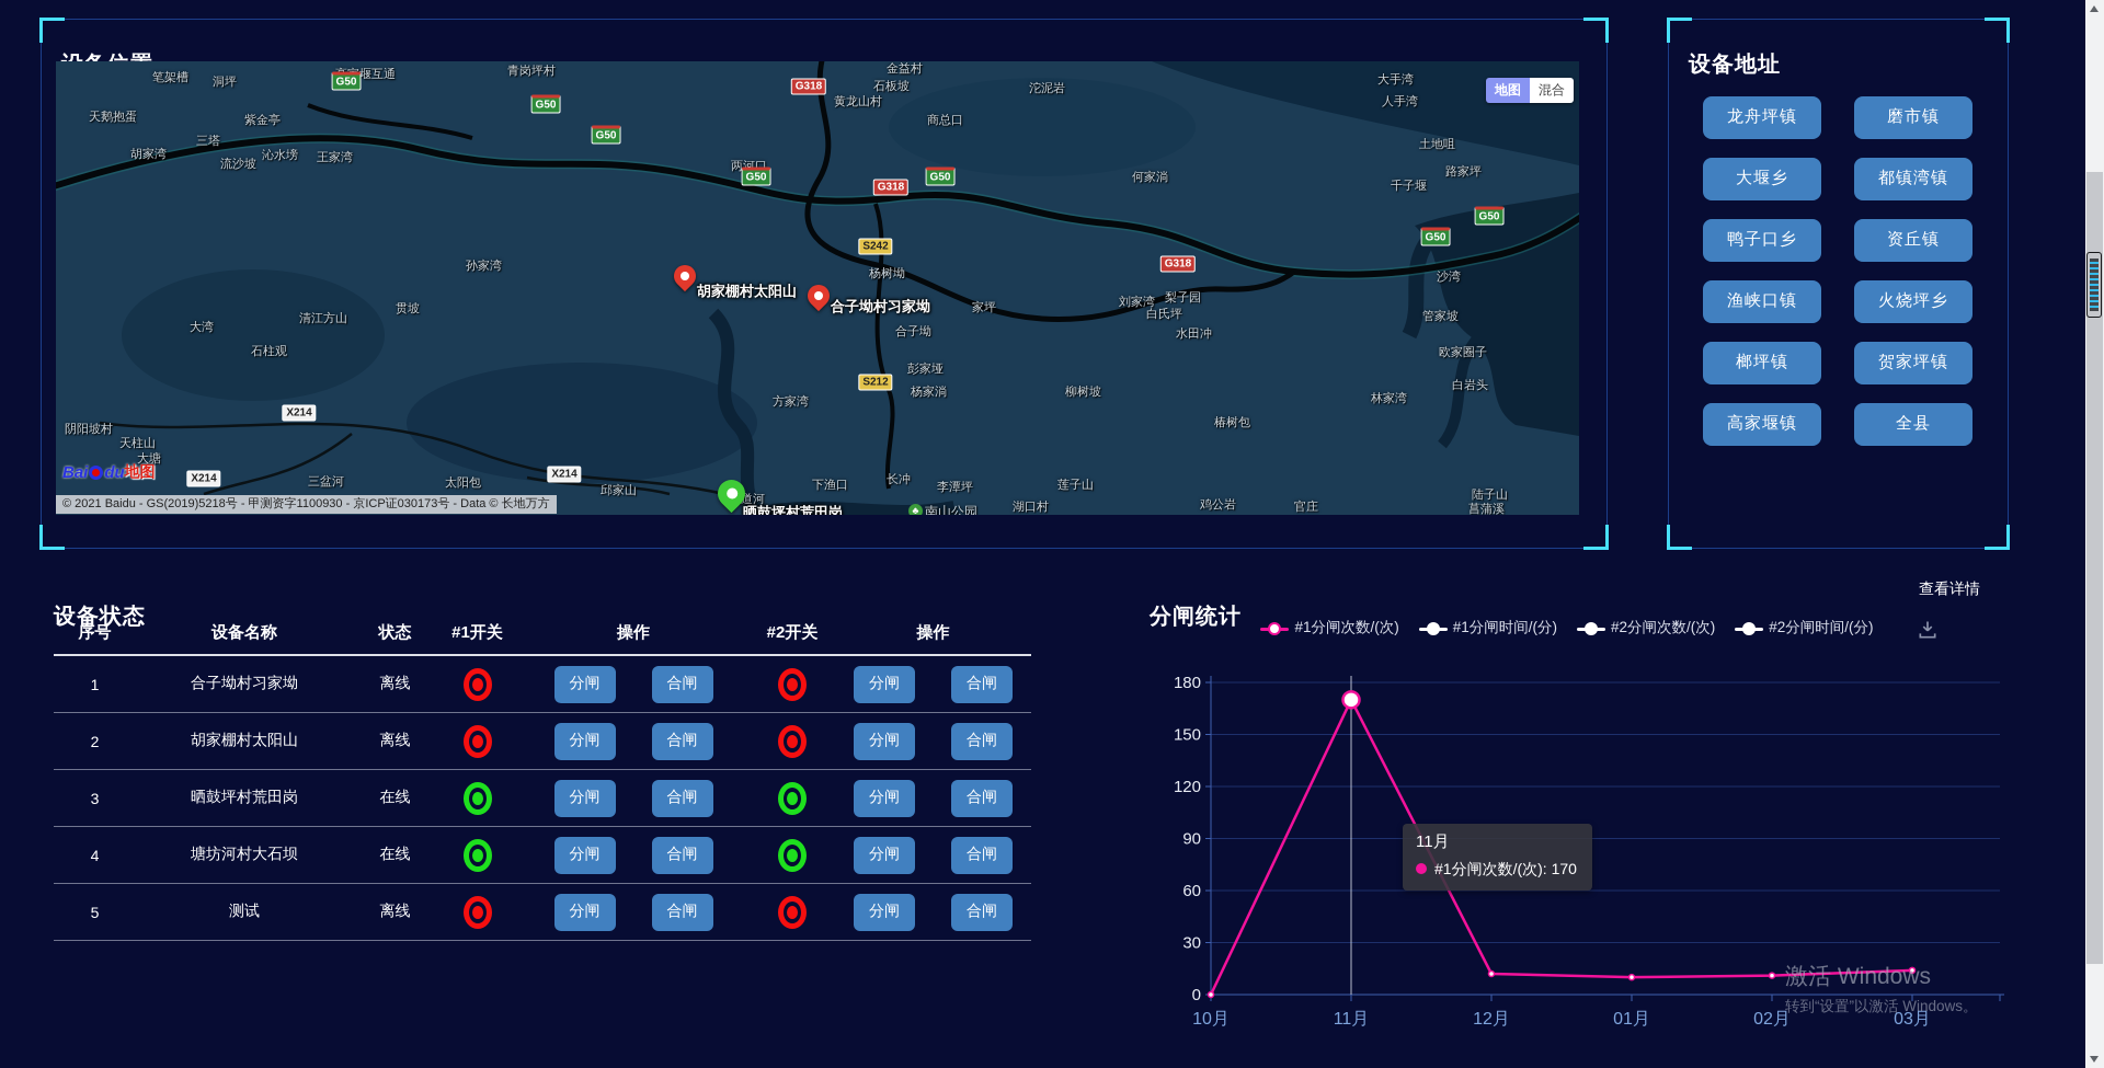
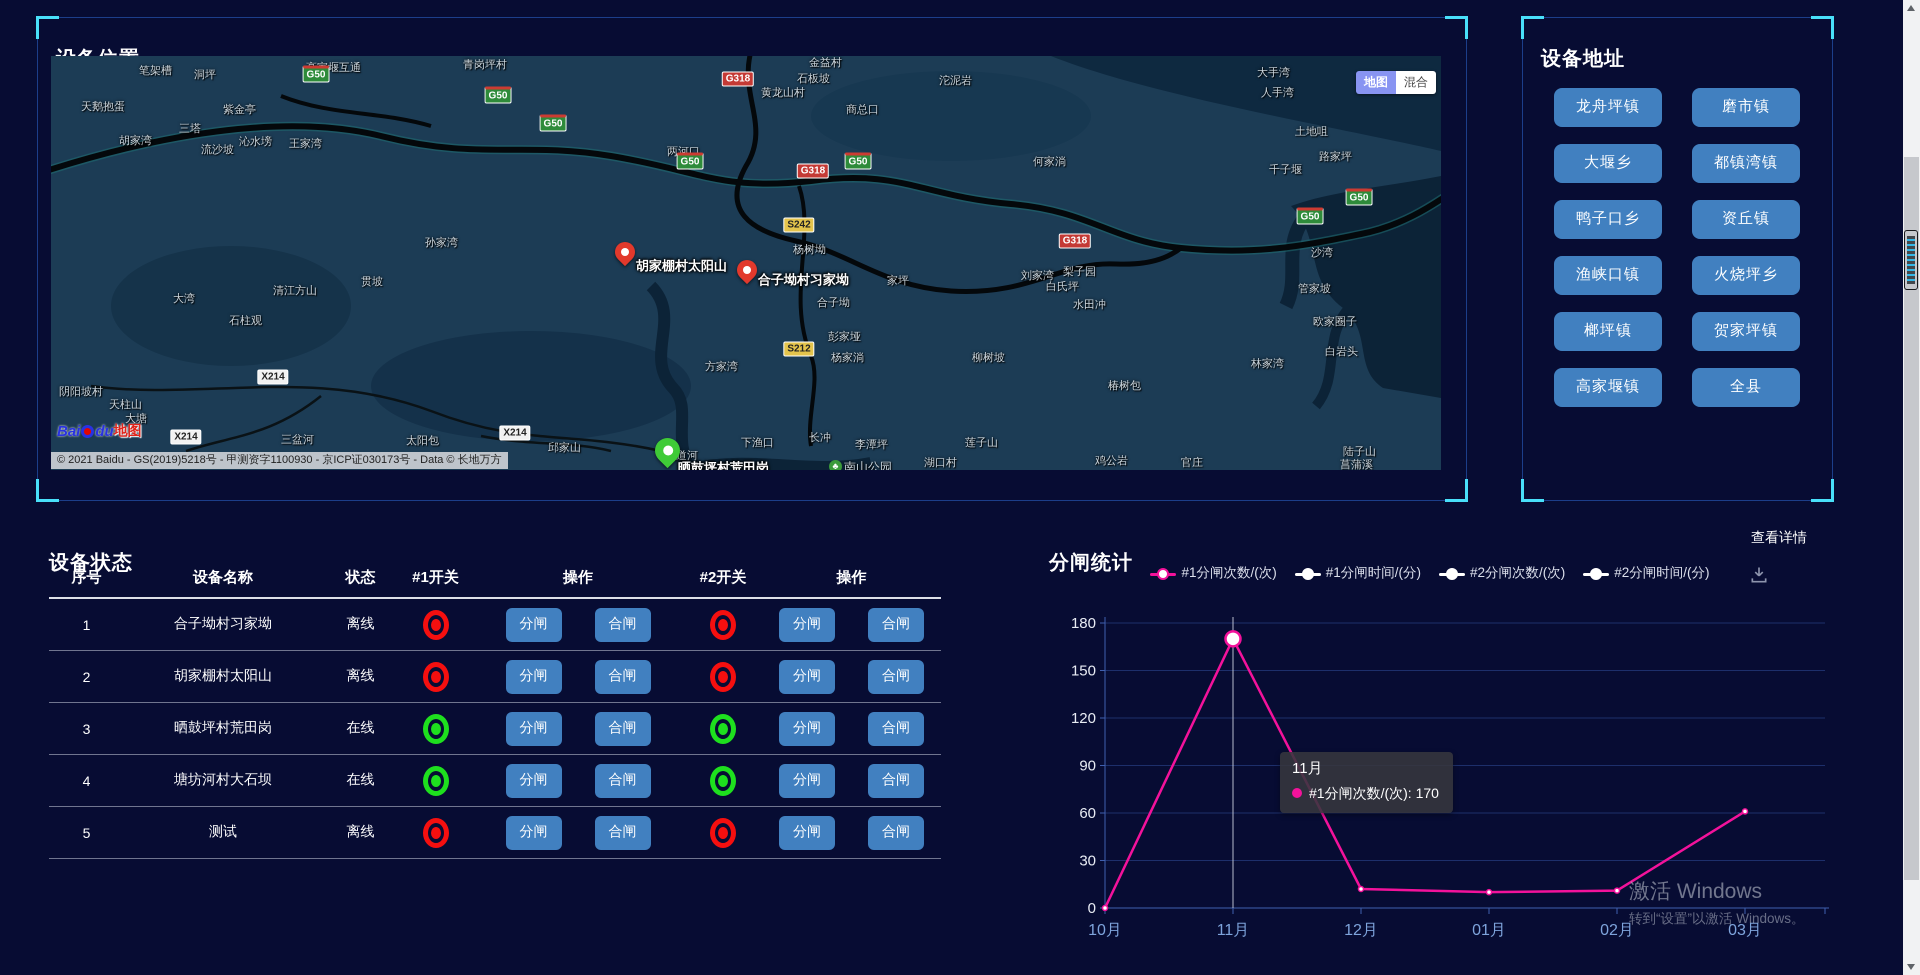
03月: 14 -> 61
